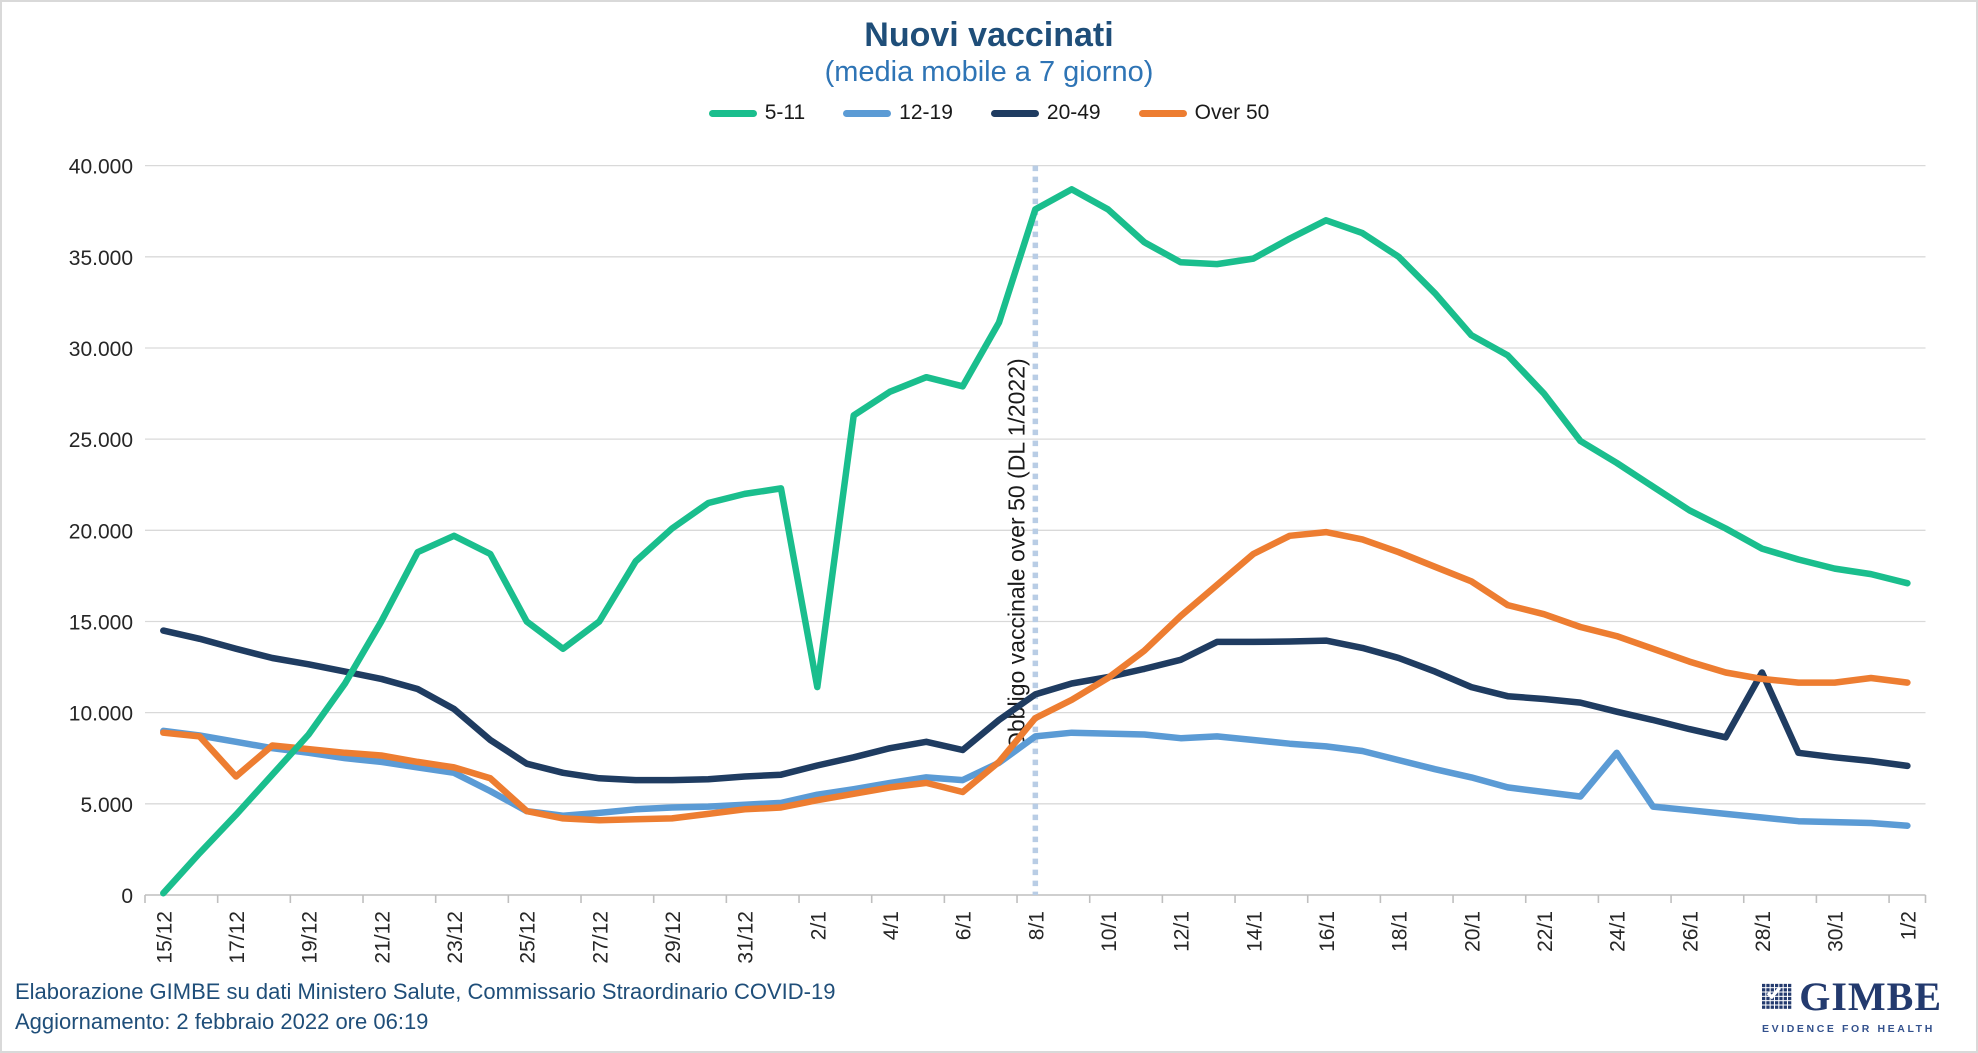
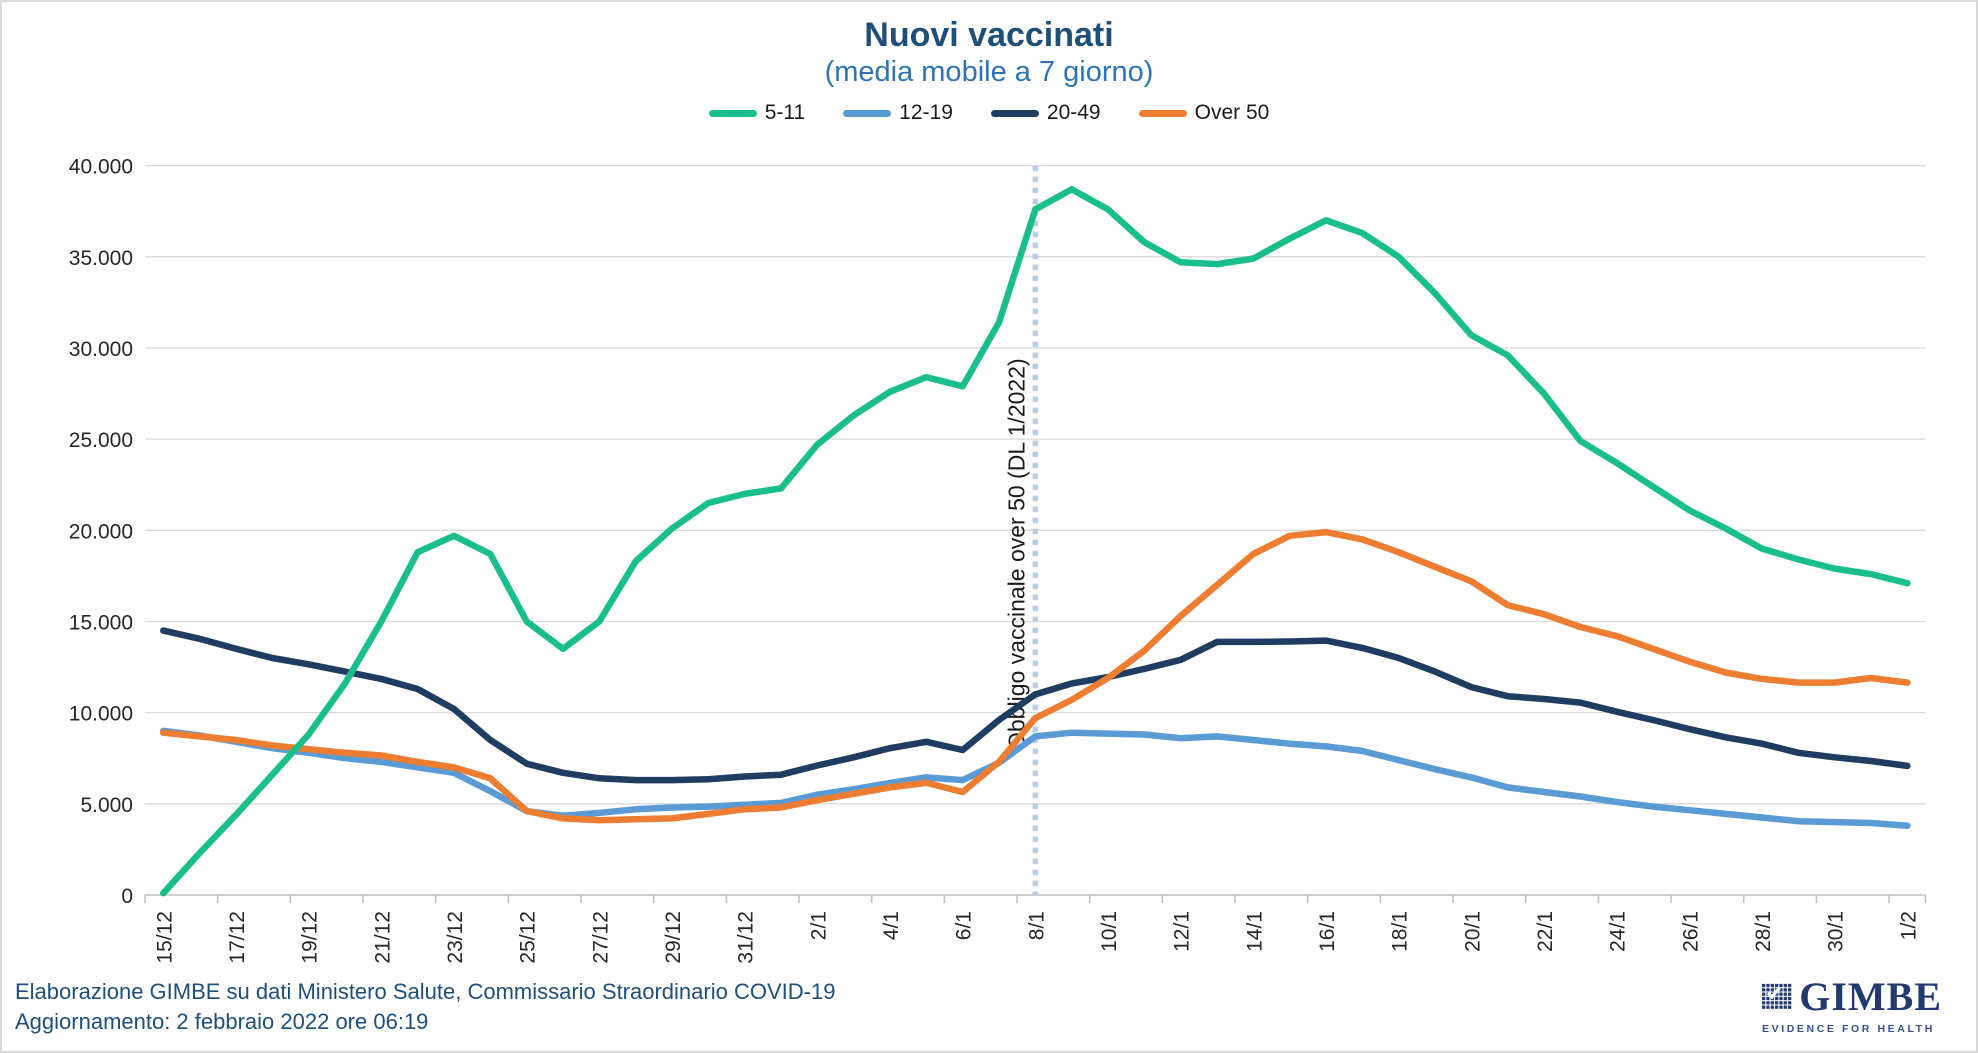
Over 50/17/12: 6500 -> 8500
5-11/2/1: 11400 -> 24700
12-19/24/1: 7800 -> 5100
20-49/28/1: 12200 -> 8300
